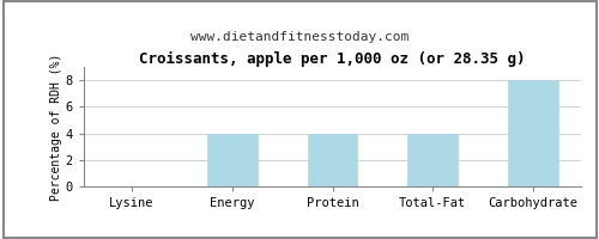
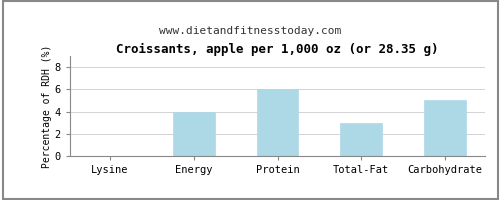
Protein: 4 -> 6
Total-Fat: 4 -> 3
Carbohydrate: 8 -> 5
